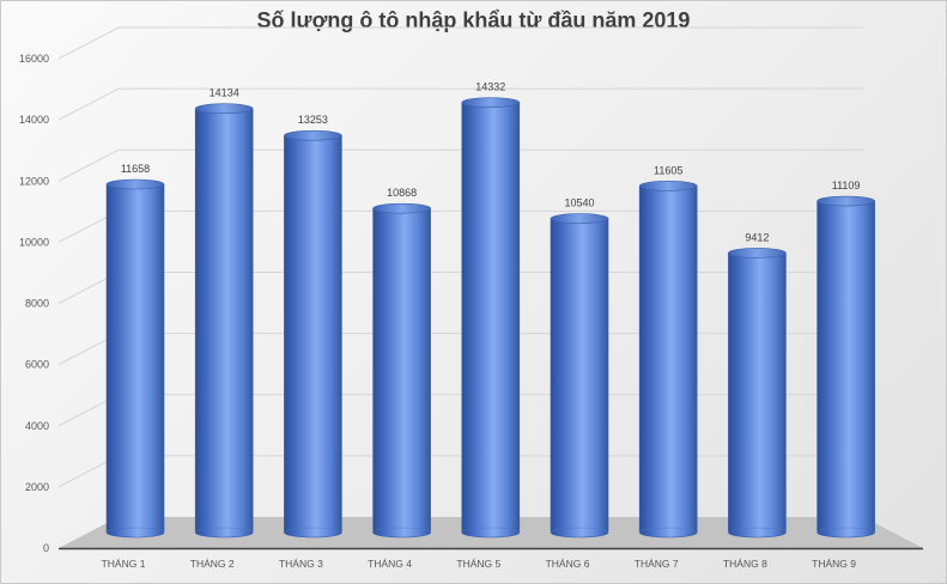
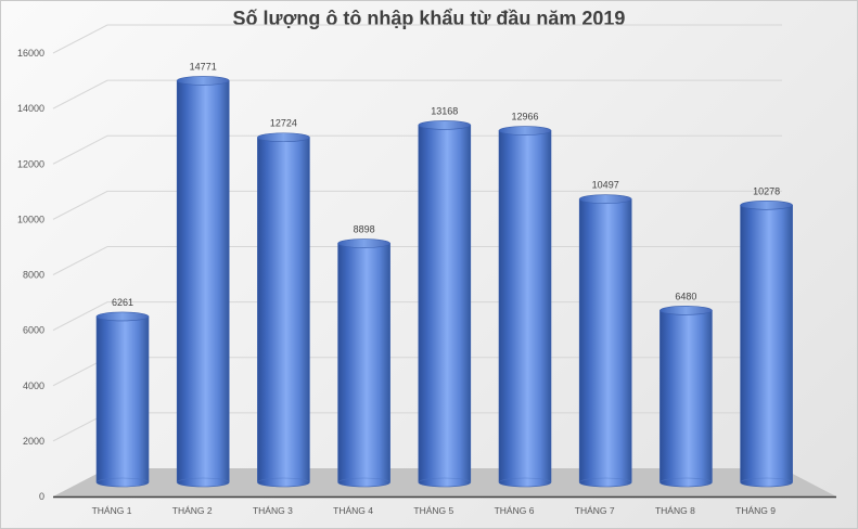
THÁNG 1: 11658 -> 6261
THÁNG 2: 14134 -> 14771
THÁNG 3: 13253 -> 12724
THÁNG 4: 10868 -> 8898
THÁNG 5: 14332 -> 13168
THÁNG 6: 10540 -> 12966
THÁNG 7: 11605 -> 10497
THÁNG 8: 9412 -> 6480
THÁNG 9: 11109 -> 10278
